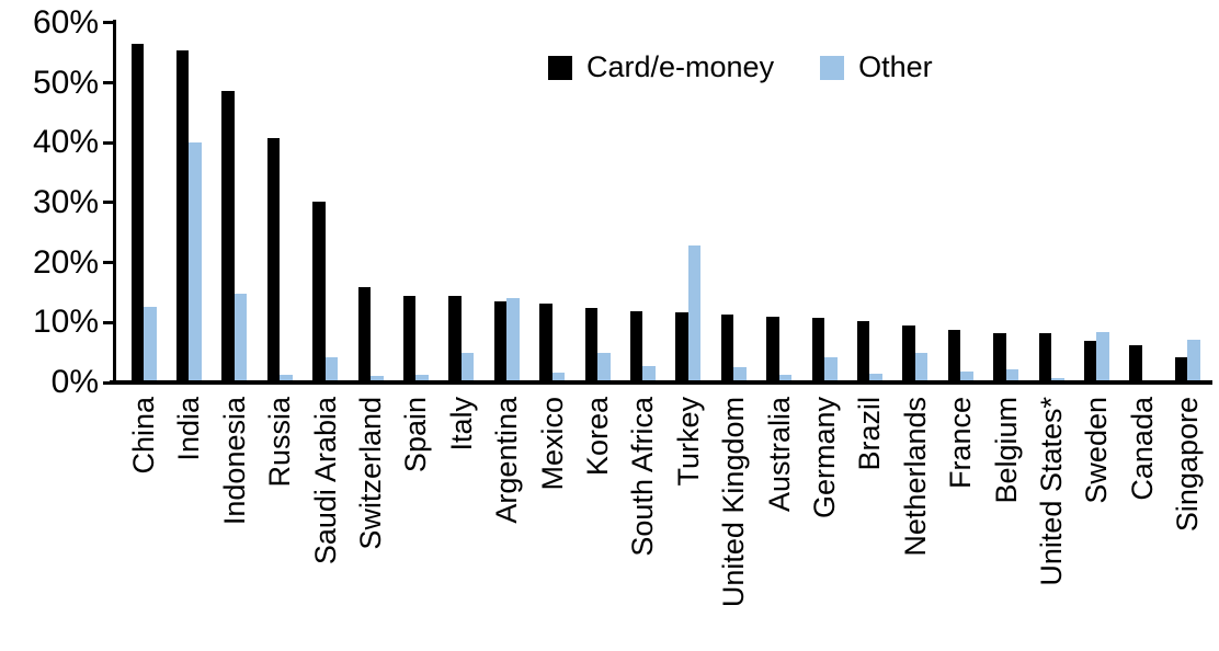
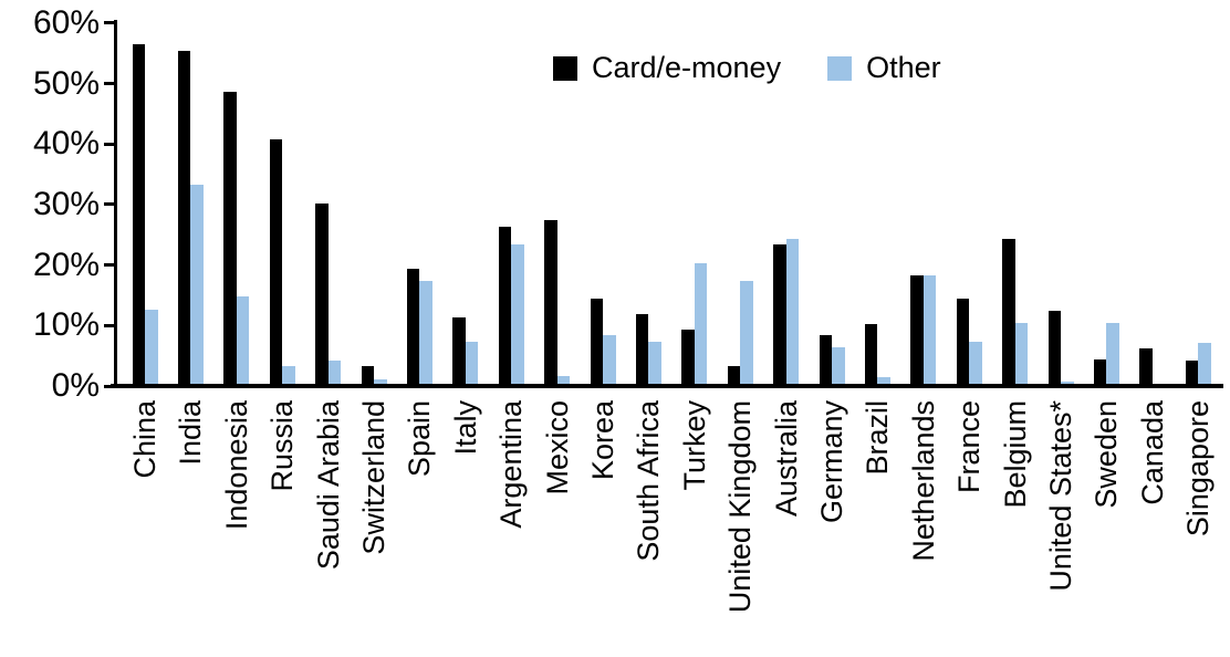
Other/India: 40% -> 33%
Other/Russia: 1% -> 3%
Card/e-money/Switzerland: 16% -> 3%
Card/e-money/Spain: 14% -> 19%
Other/Spain: 1% -> 17%
Card/e-money/Italy: 14% -> 11%
Other/Italy: 4% -> 7%
Card/e-money/Argentina: 13% -> 26%
Other/Argentina: 14% -> 23%
Card/e-money/Mexico: 13% -> 27%
Card/e-money/Korea: 12% -> 14%
Other/Korea: 5% -> 8%
Other/South Africa: 2% -> 7%
Card/e-money/Turkey: 11% -> 9%
Other/Turkey: 22% -> 20%
Card/e-money/United Kingdom: 11% -> 3%
Other/United Kingdom: 2% -> 17%
Card/e-money/Australia: 11% -> 23%
Other/Australia: 1% -> 24%
Card/e-money/Germany: 10% -> 8%
Other/Germany: 4% -> 6%
Card/e-money/Netherlands: 9% -> 18%
Other/Netherlands: 5% -> 18%
Card/e-money/France: 8% -> 14%
Other/France: 1% -> 7%
Card/e-money/Belgium: 8% -> 24%
Other/Belgium: 2% -> 10%
Card/e-money/United States*: 8% -> 12%
Card/e-money/Sweden: 6% -> 4%
Other/Sweden: 8% -> 10%
